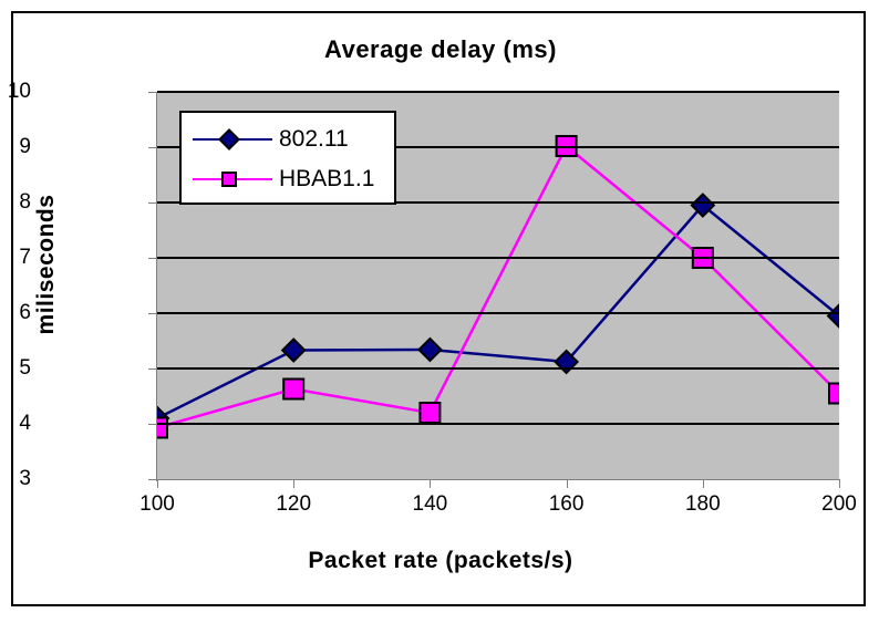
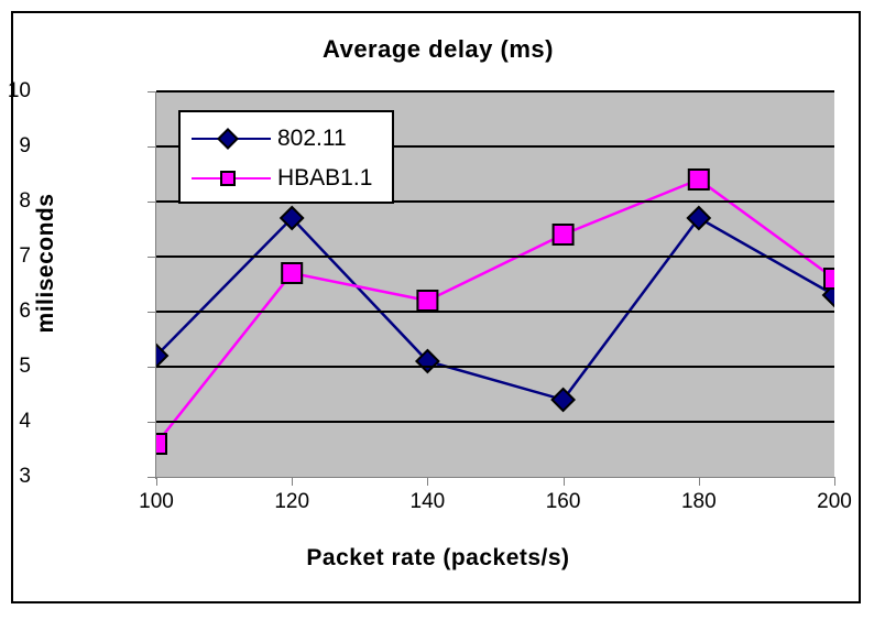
802.11/100: 4.1 -> 5.2
HBAB1.1/100: 3.9 -> 3.6
802.11/120: 5.3 -> 7.7
HBAB1.1/120: 4.6 -> 6.7
802.11/140: 5.3 -> 5.1
HBAB1.1/140: 4.2 -> 6.2
802.11/160: 5.1 -> 4.4
HBAB1.1/160: 9.0 -> 7.4
802.11/180: 8.0 -> 7.7
HBAB1.1/180: 7.0 -> 8.4
802.11/200: 6.0 -> 6.3
HBAB1.1/200: 4.5 -> 6.6
